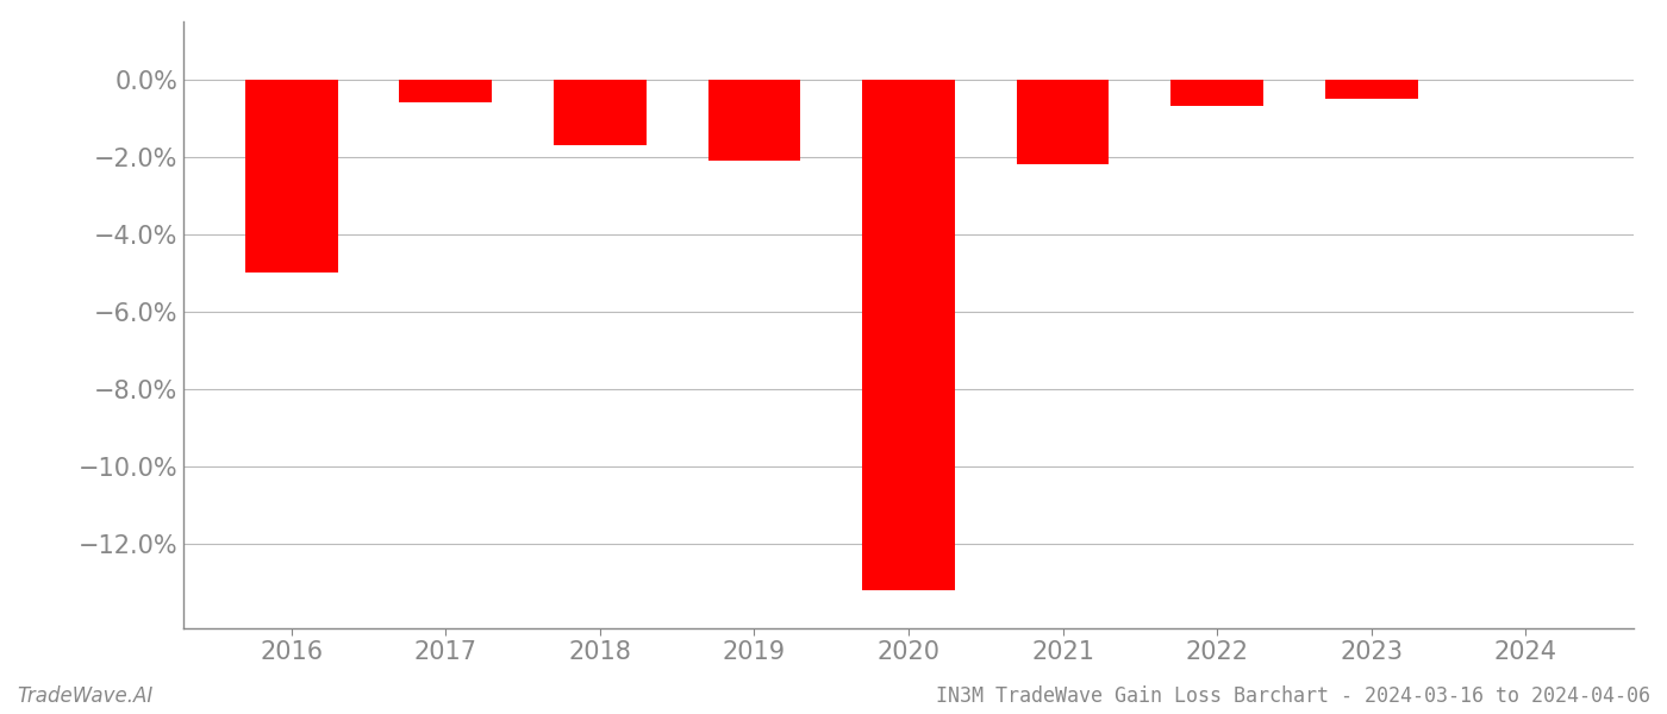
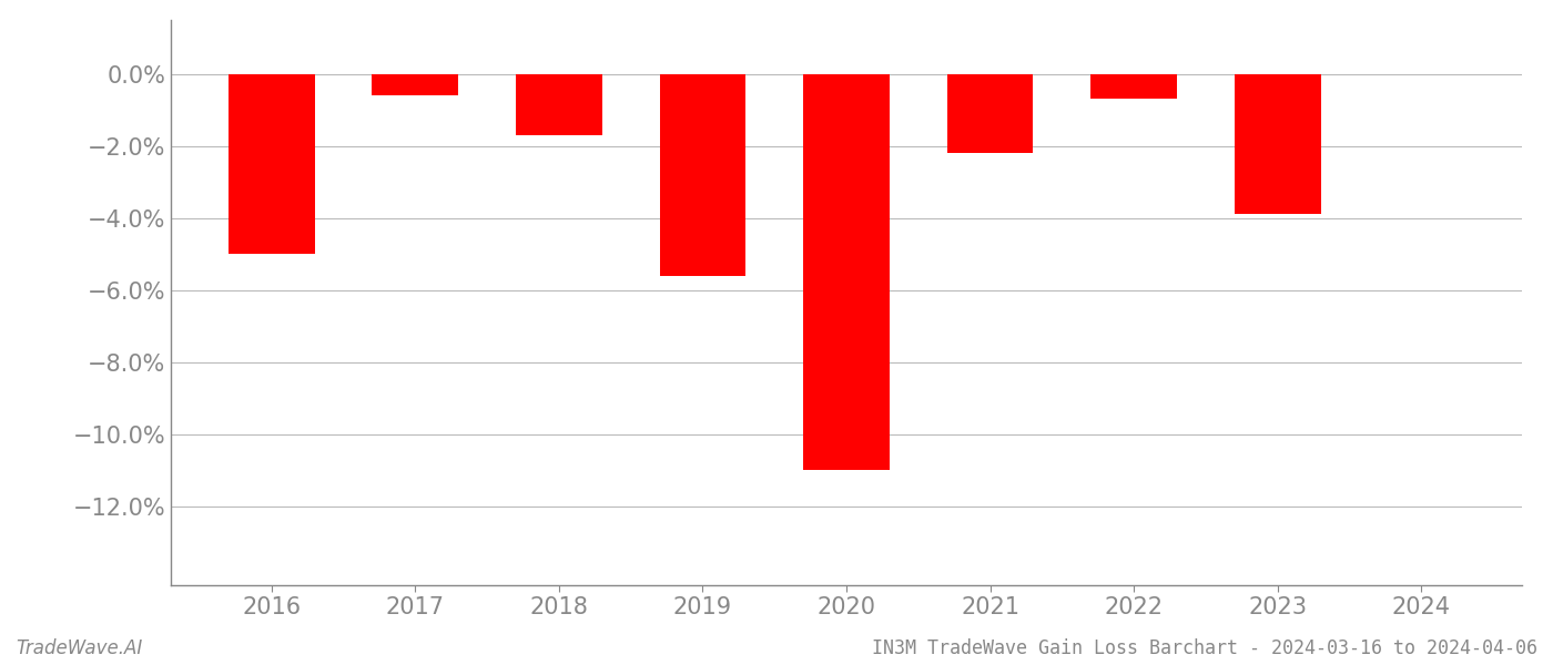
2019: -2.1% -> -5.6%
2020: -13.2% -> -11.0%
2023: -0.5% -> -3.9%
